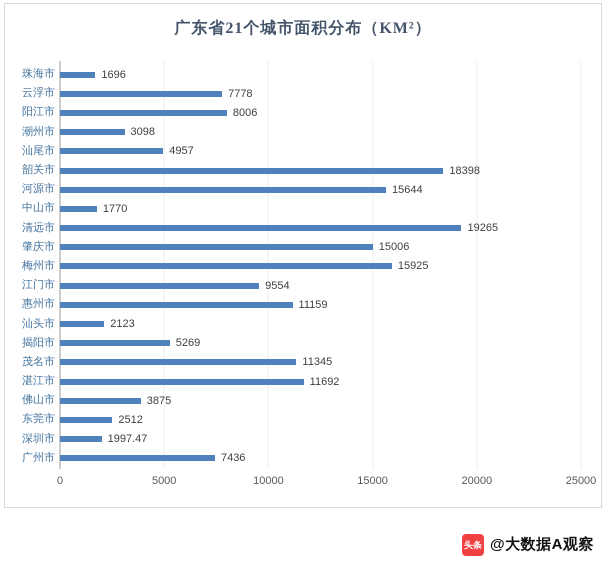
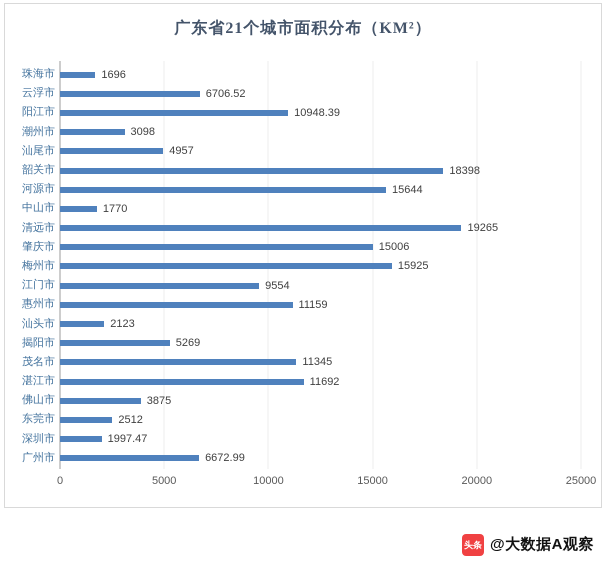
云浮市: 7778 -> 6706.52
阳江市: 8006 -> 10948.39
广州市: 7436 -> 6672.99
